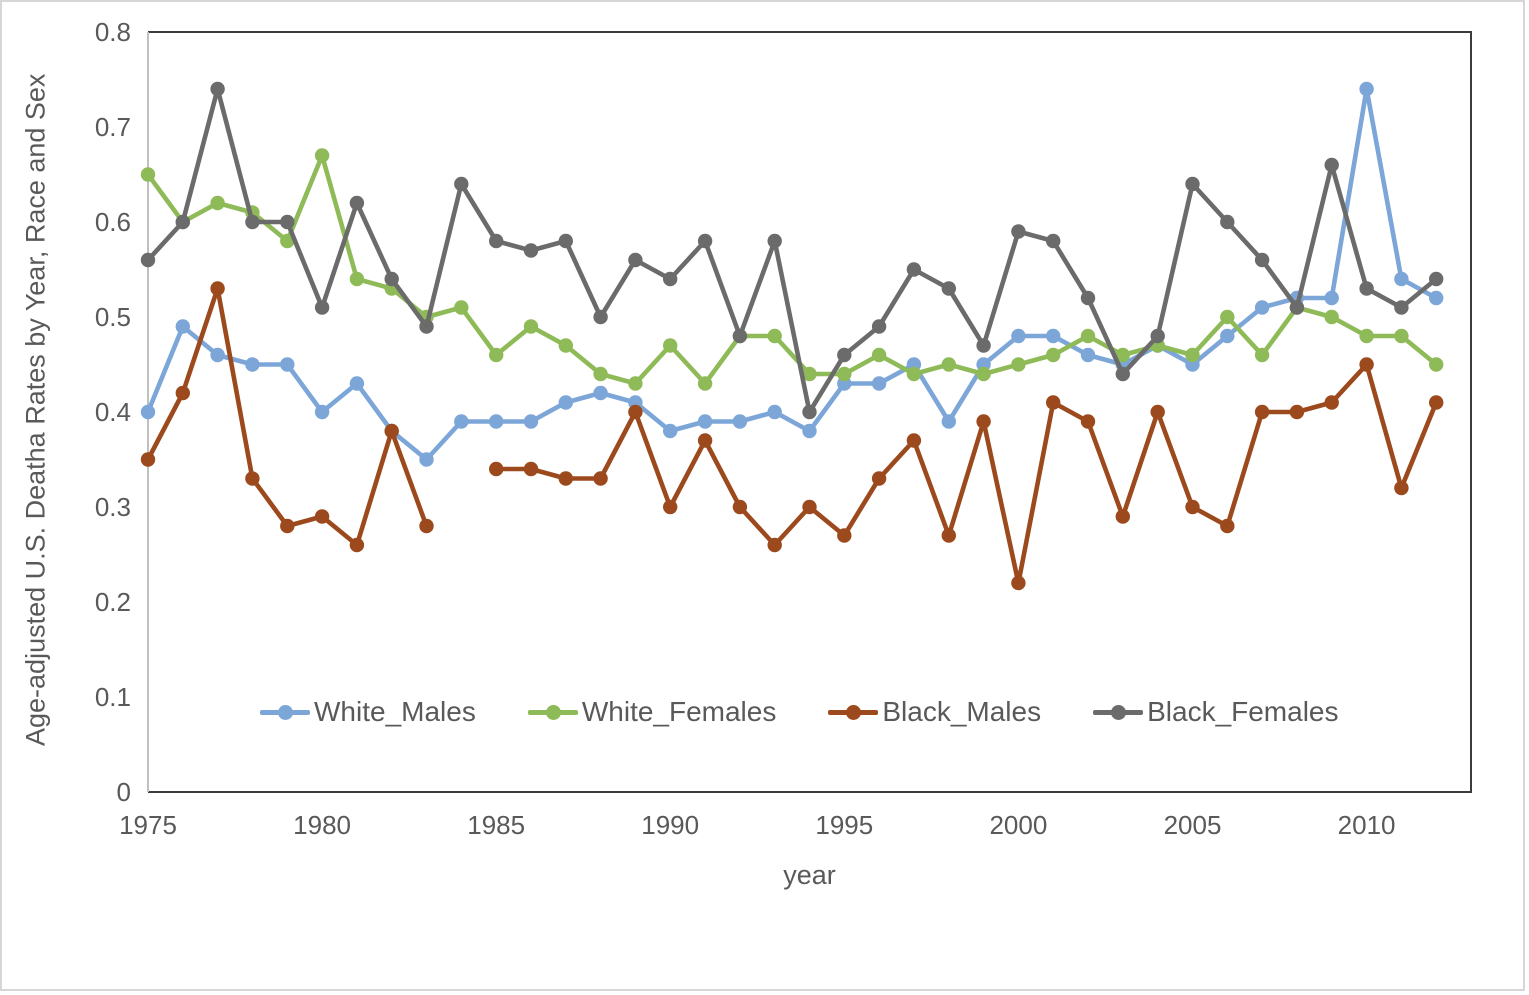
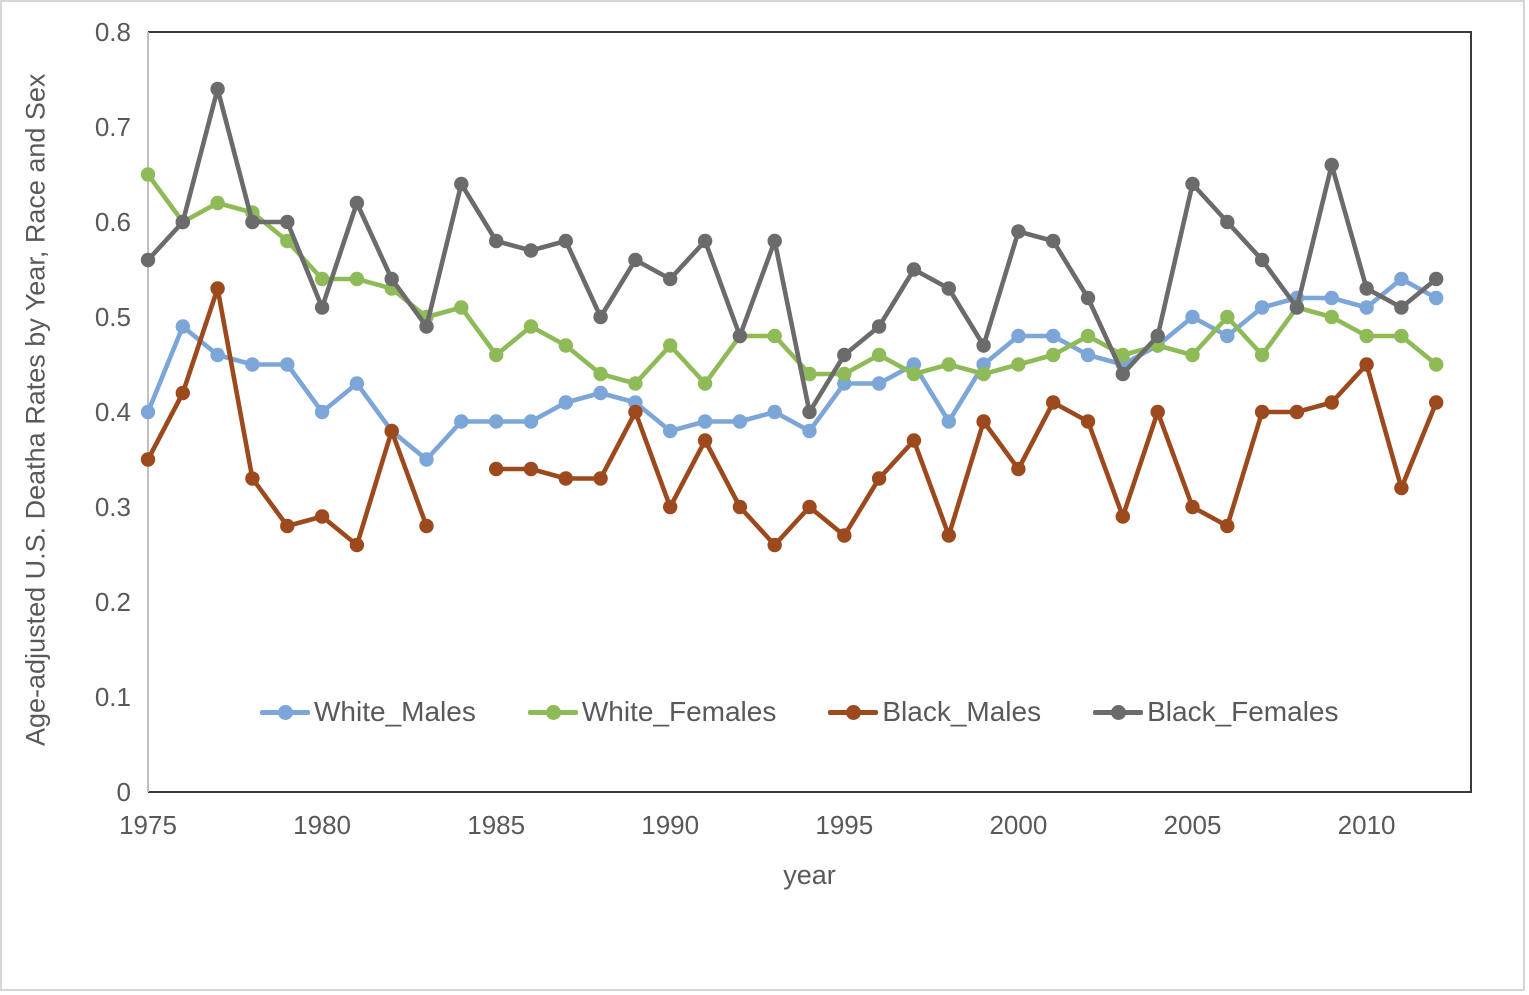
White_Females/1980: 0.67 -> 0.54
Black_Males/2000: 0.22 -> 0.34
White_Males/2005: 0.45 -> 0.50
White_Males/2010: 0.74 -> 0.51
